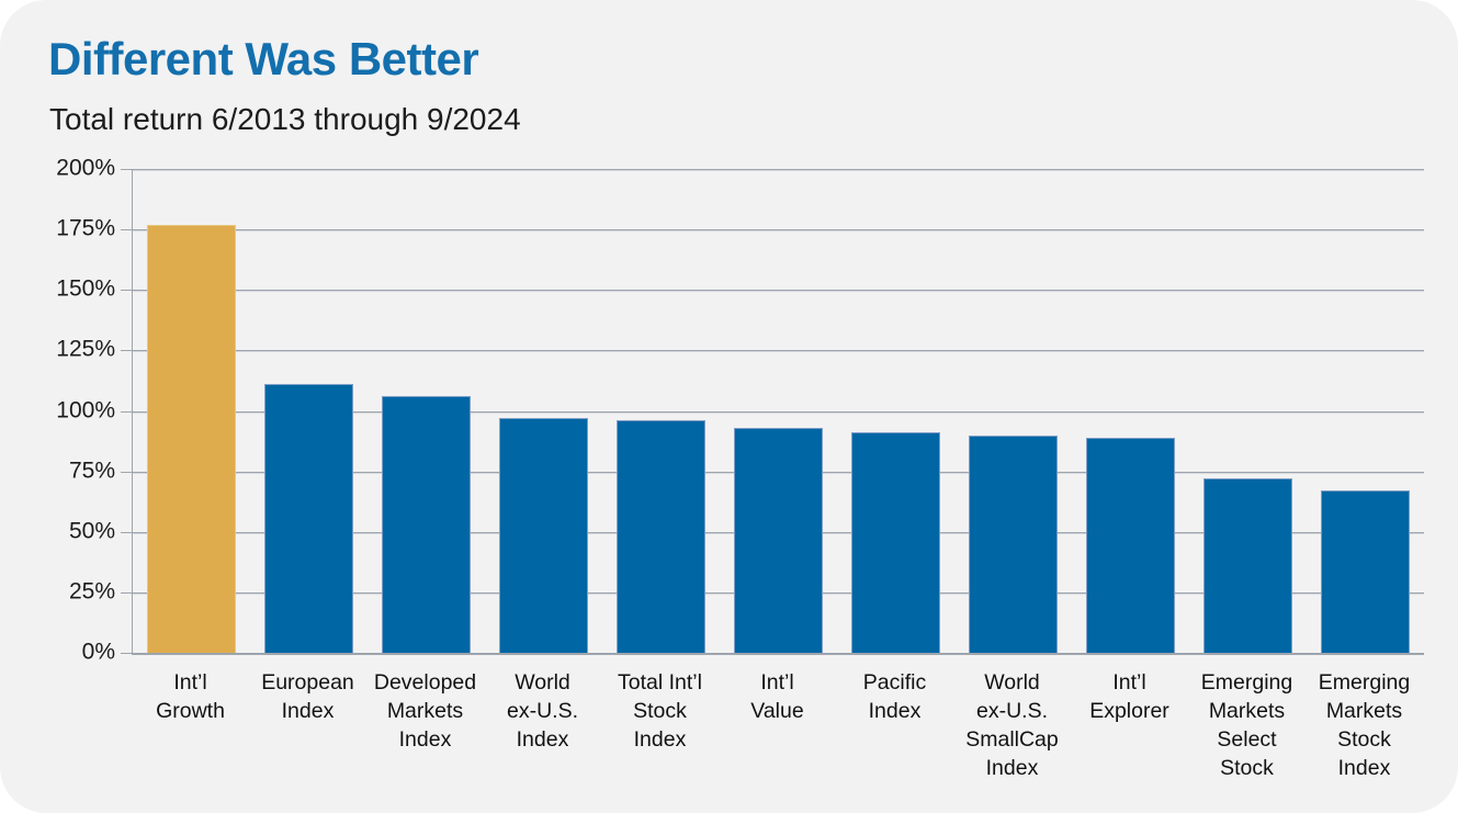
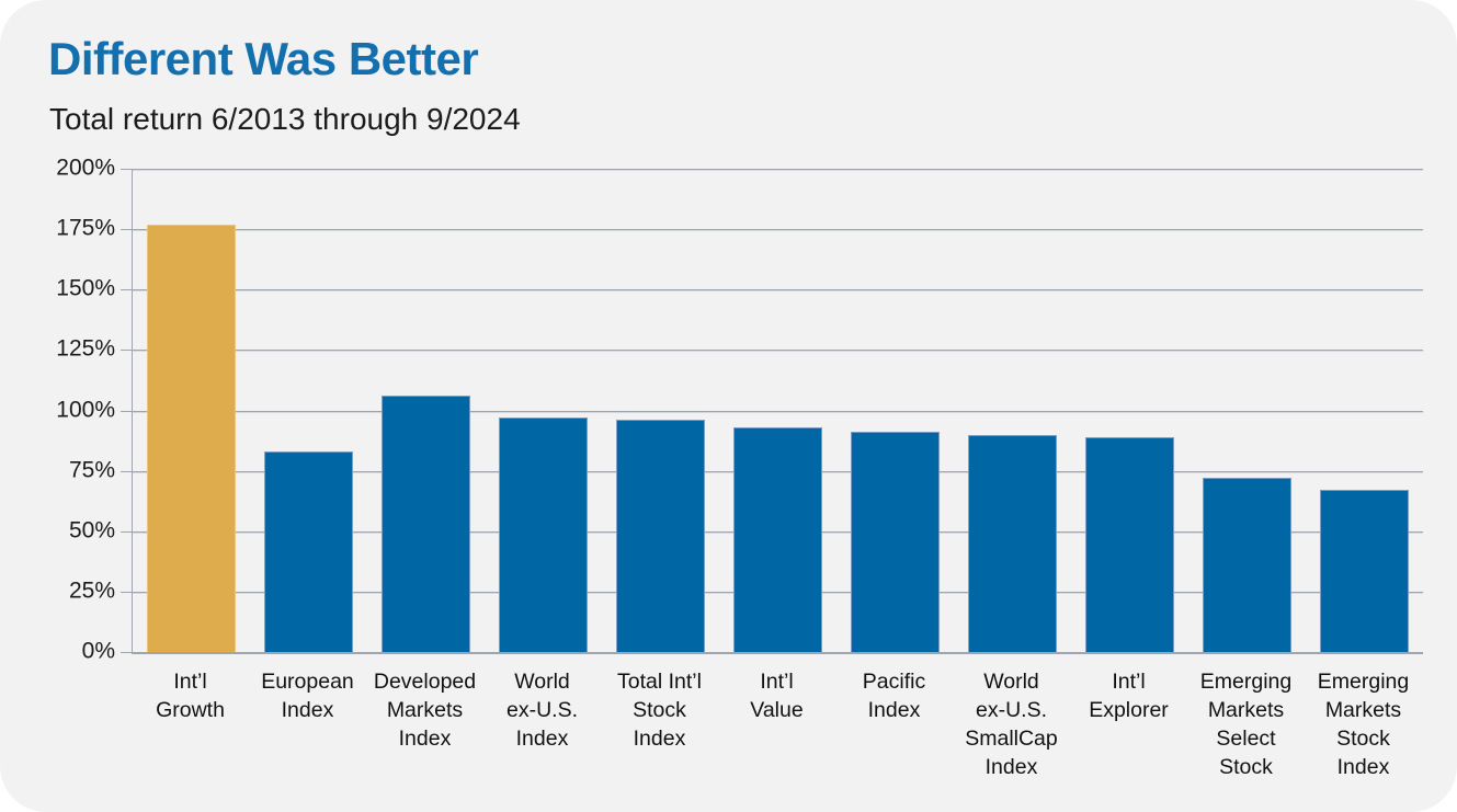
European Index: 111% -> 83%
